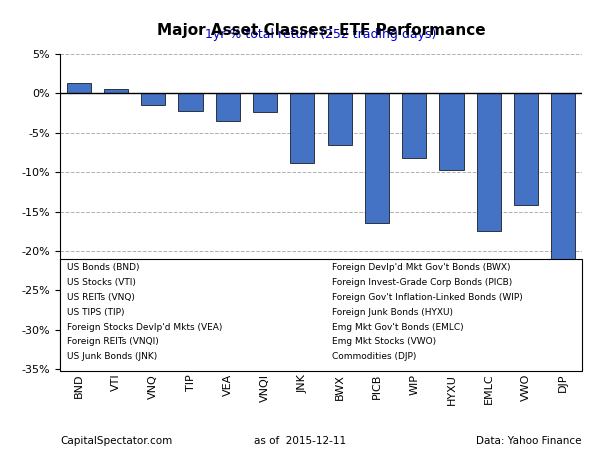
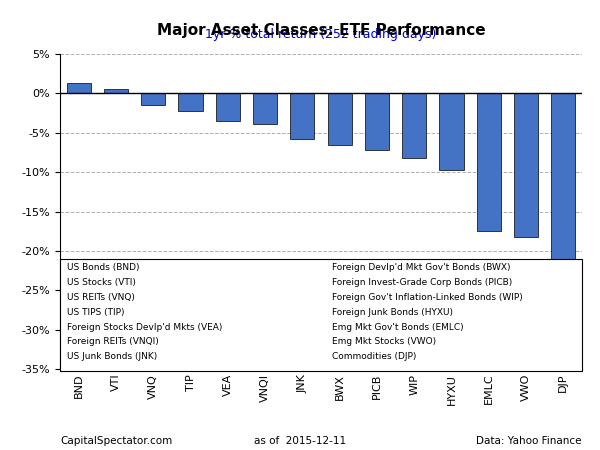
VNQI: -2.4% -> -3.9%
JNK: -8.8% -> -5.8%
PICB: -16.4% -> -7.2%
VWO: -14.2% -> -18.2%
